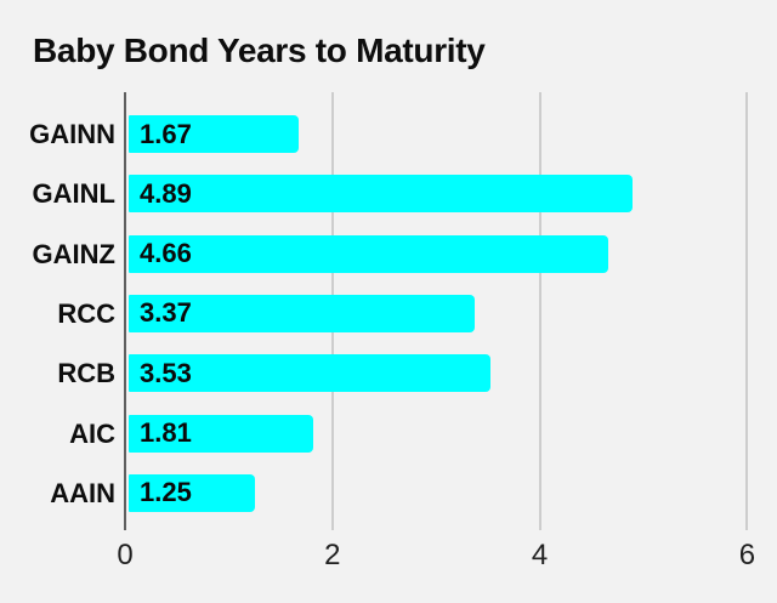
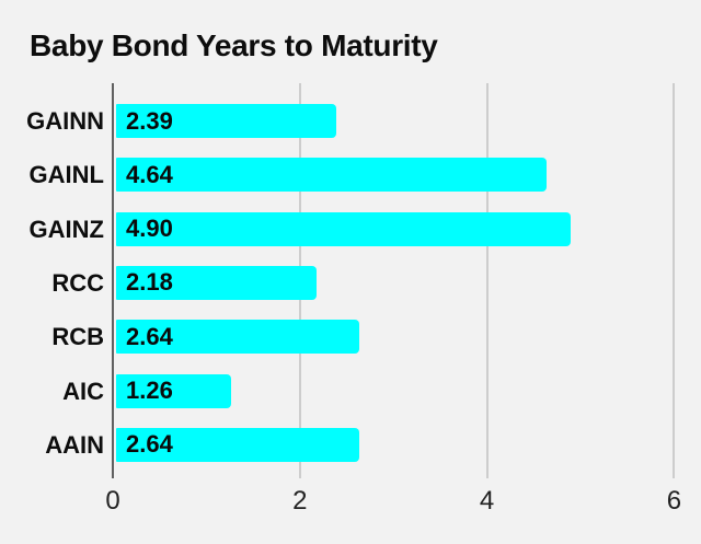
GAINN: 1.67 -> 2.39
GAINL: 4.89 -> 4.64
GAINZ: 4.66 -> 4.90
RCC: 3.37 -> 2.18
RCB: 3.53 -> 2.64
AIC: 1.81 -> 1.26
AAIN: 1.25 -> 2.64
